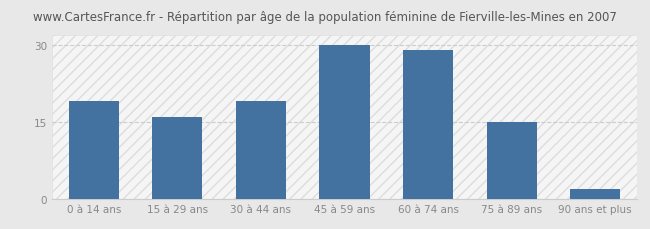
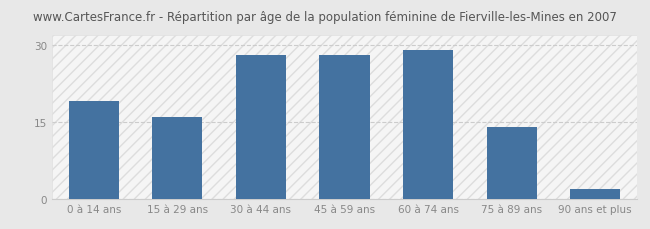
30 à 44 ans: 19 -> 28
45 à 59 ans: 30 -> 28
75 à 89 ans: 15 -> 14
